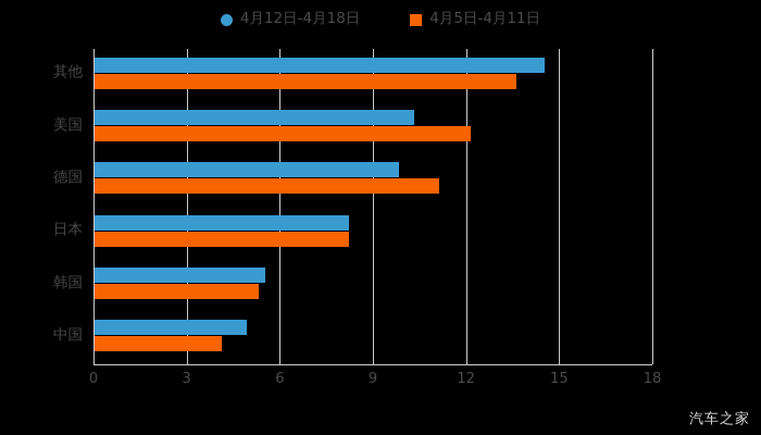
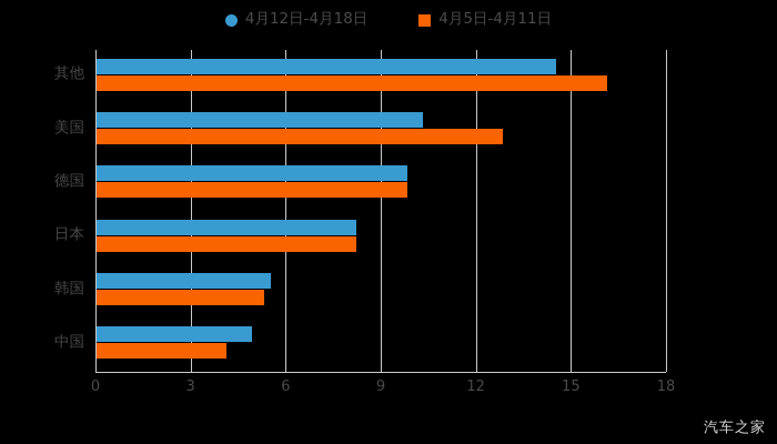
4月5日-4月11日/其他: 13.6 -> 16.1
4月5日-4月11日/美国: 12.1 -> 12.8
4月5日-4月11日/德国: 11.1 -> 9.8
